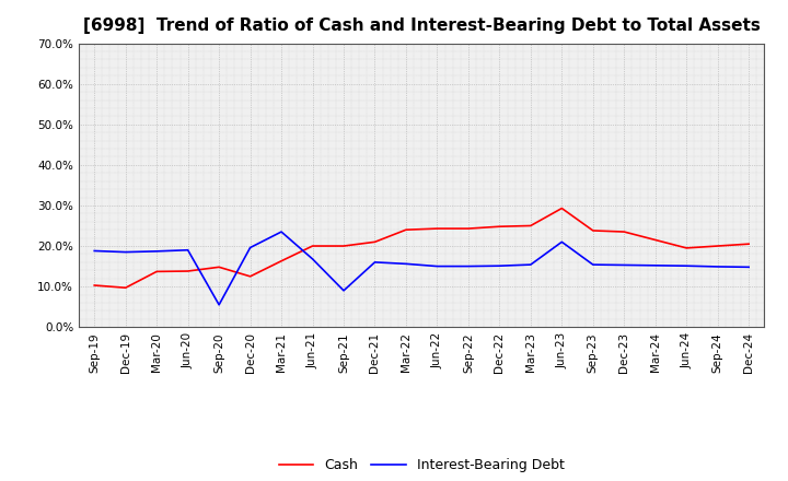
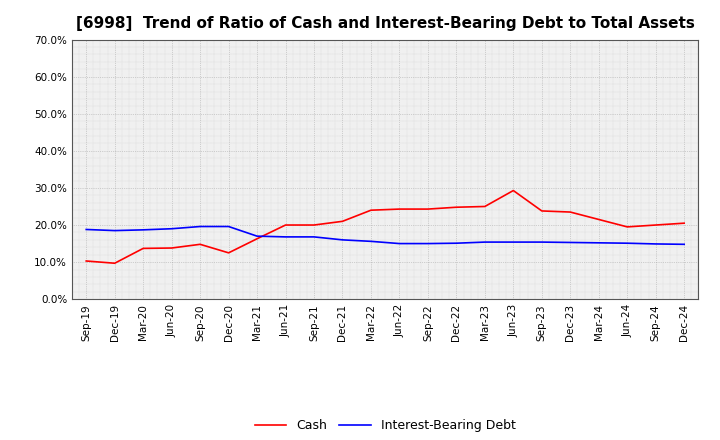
Interest-Bearing Debt/Sep-20: 5.5% -> 19.6%
Interest-Bearing Debt/Mar-21: 23.5% -> 17.0%
Interest-Bearing Debt/Sep-21: 9.0% -> 16.8%
Interest-Bearing Debt/Jun-23: 21.0% -> 15.4%
